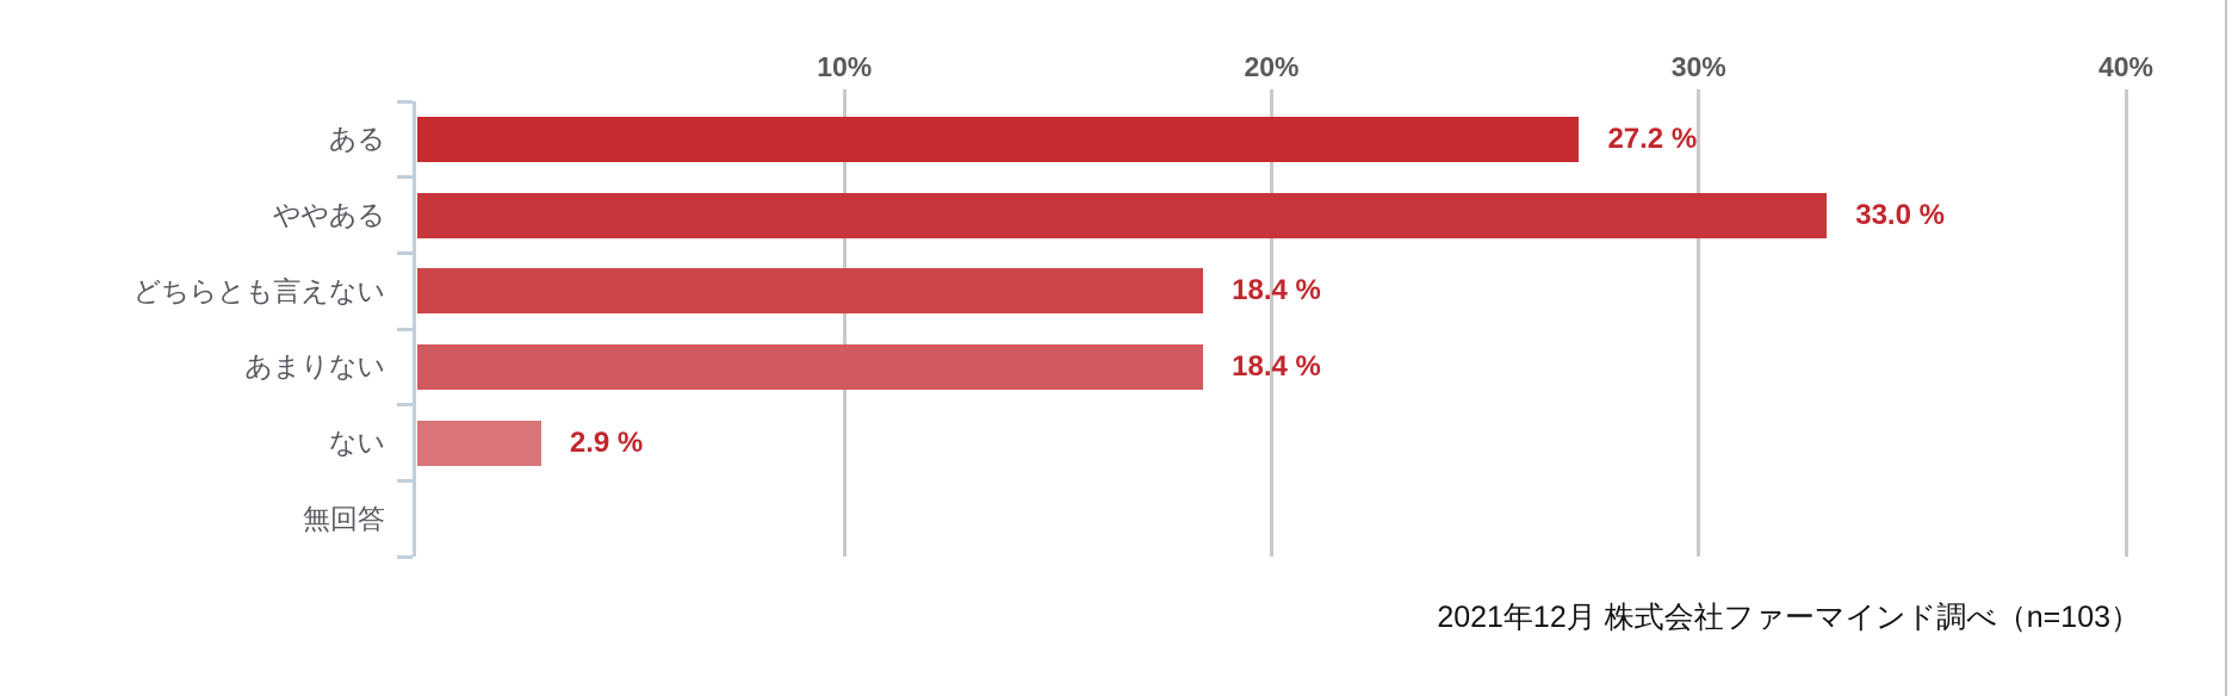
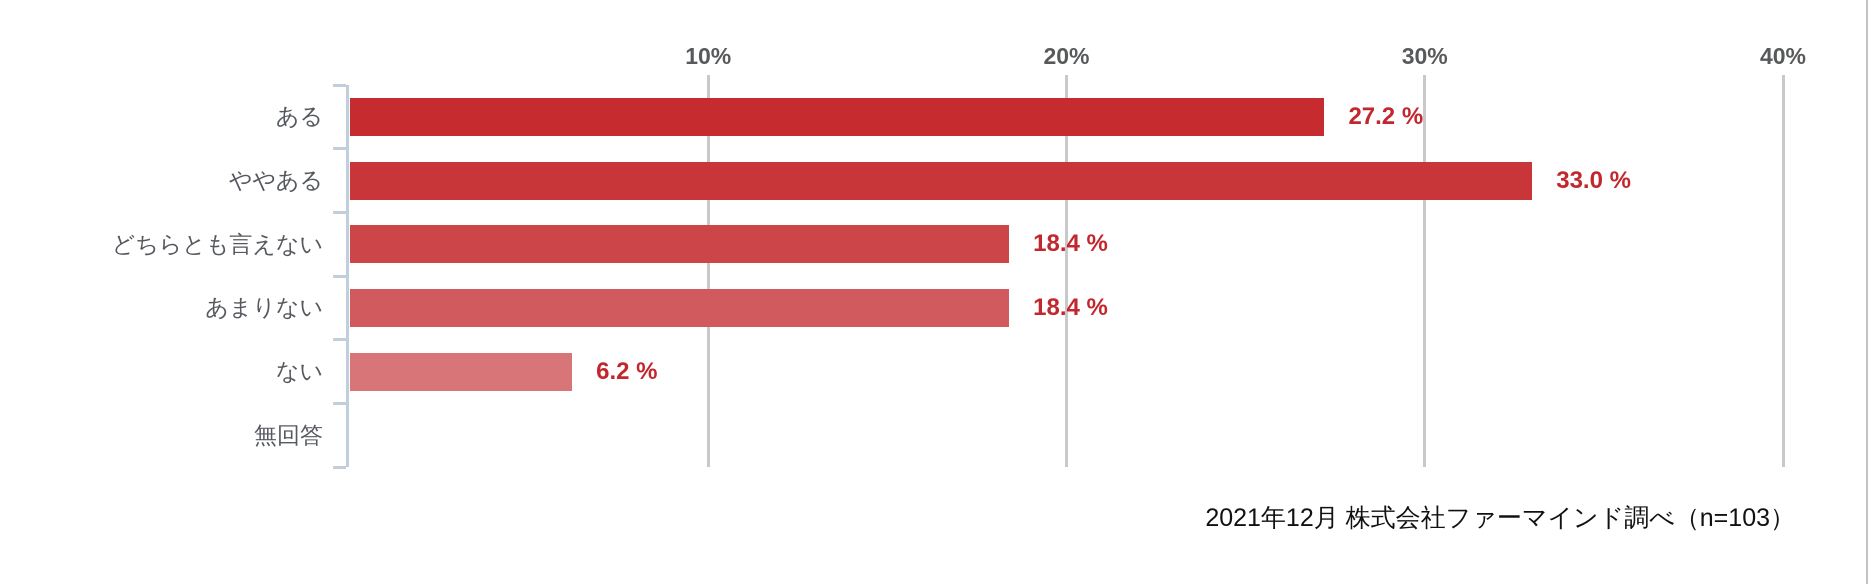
ない: 2.9 -> 6.2
